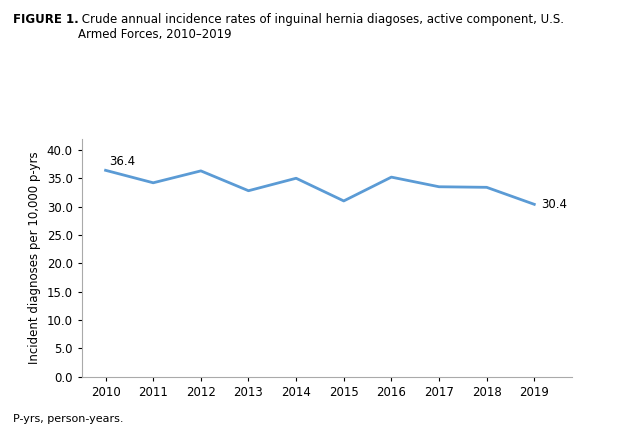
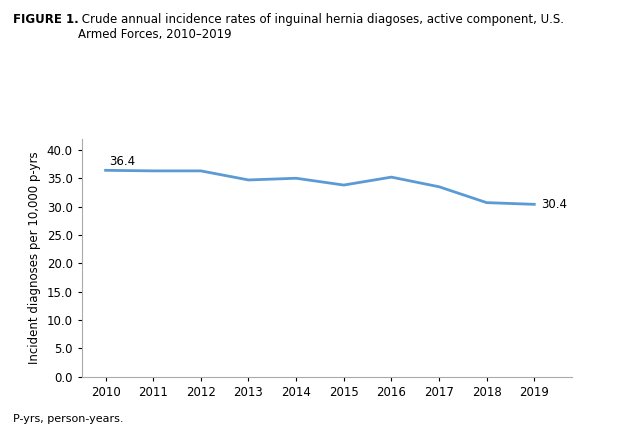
2011: 34.2 -> 36.3
2013: 32.8 -> 34.7
2015: 31.0 -> 33.8
2018: 33.4 -> 30.7
